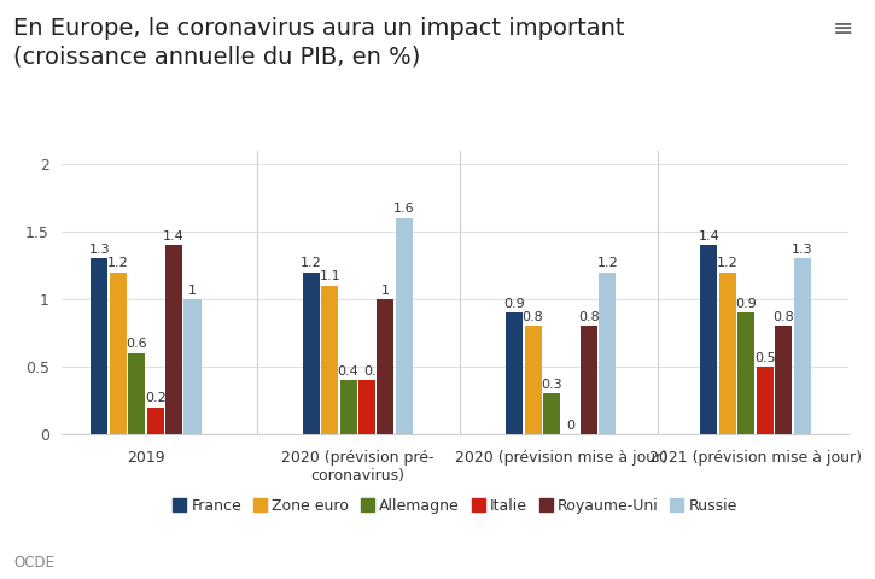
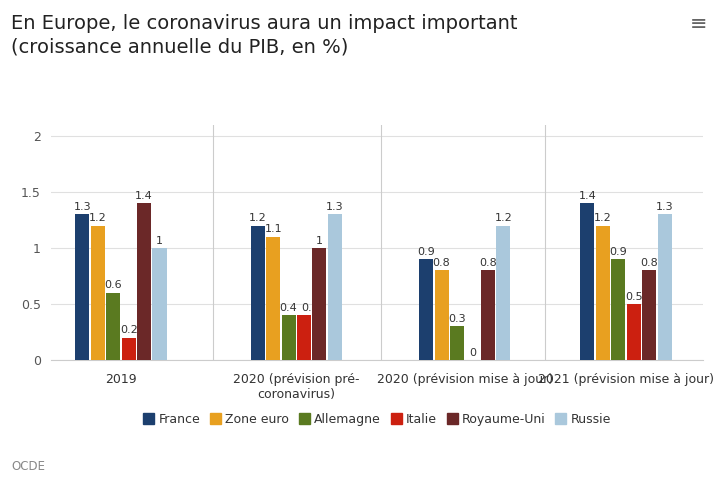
Russie/2020 (prévision pré- coronavirus): 1.6 -> 1.3
